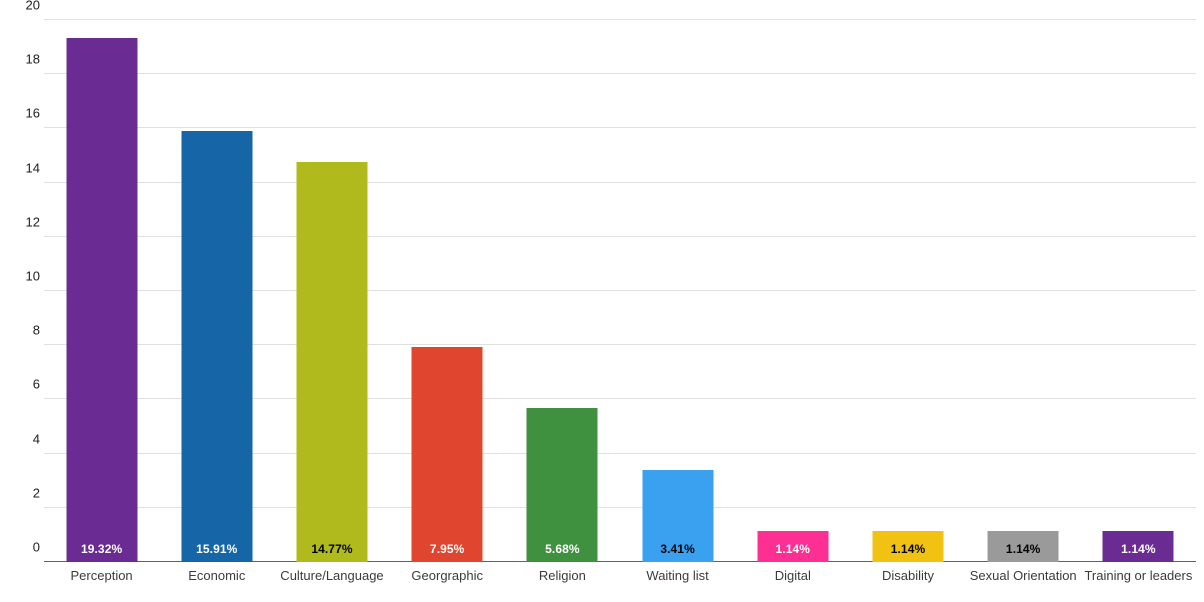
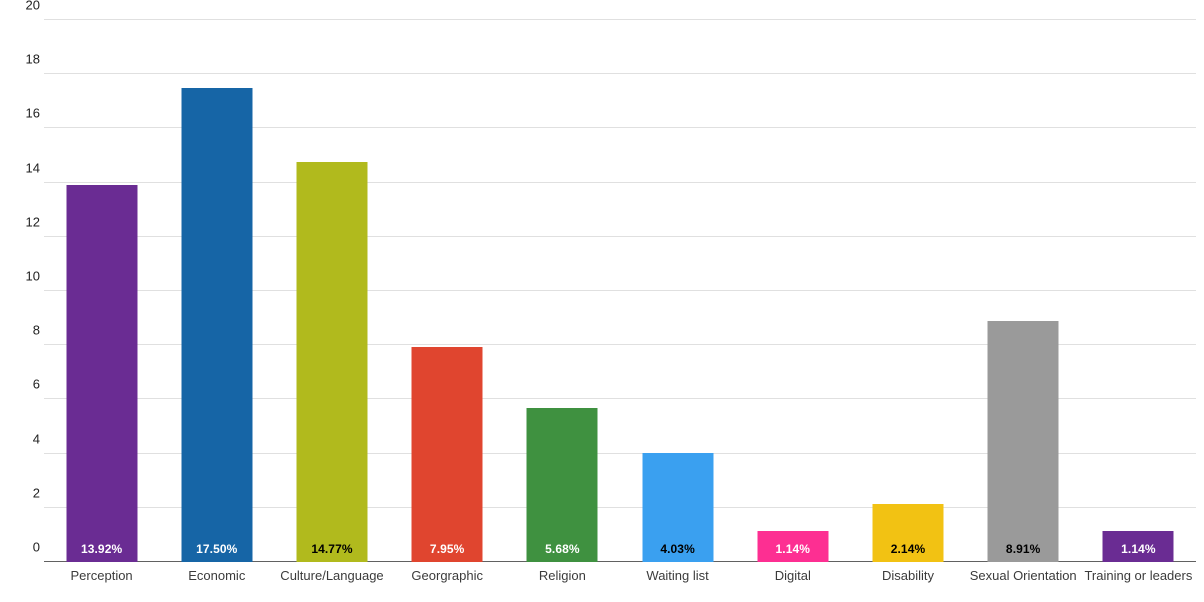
Perception: 19.32% -> 13.92%
Economic: 15.91% -> 17.50%
Waiting list: 3.41% -> 4.03%
Disability: 1.14% -> 2.14%
Sexual Orientation: 1.14% -> 8.91%
